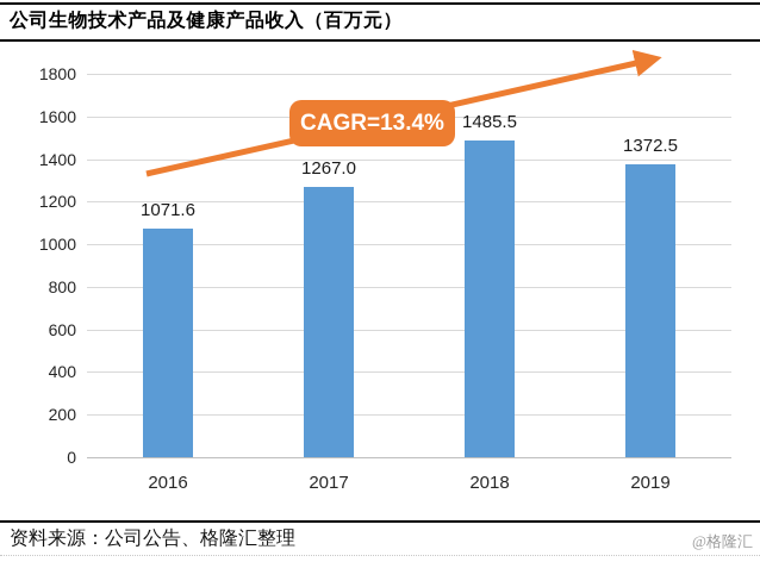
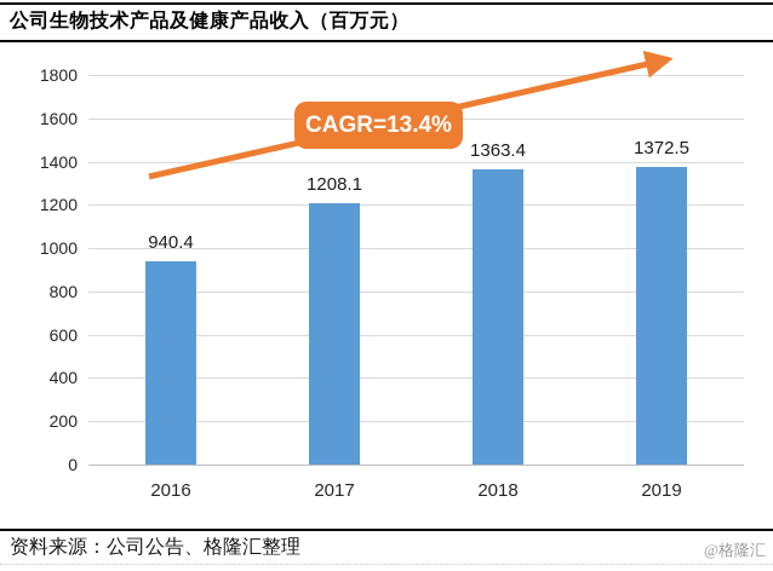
2016: 1071.6 -> 940.4
2017: 1267.0 -> 1208.1
2018: 1485.5 -> 1363.4
